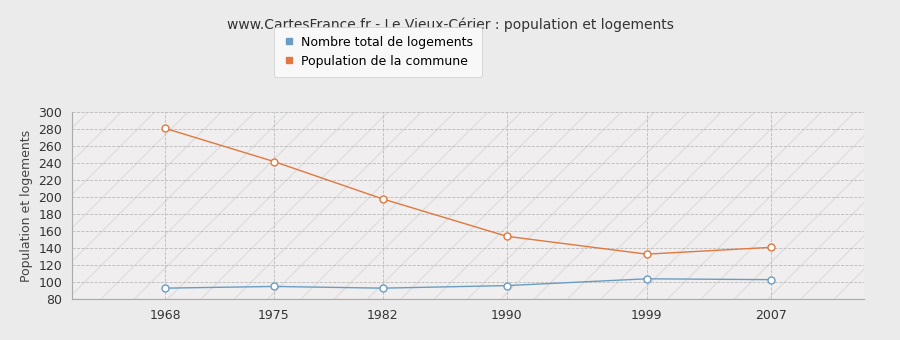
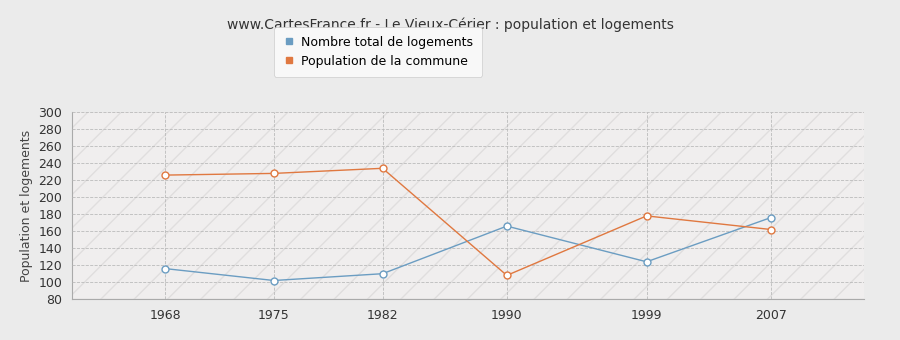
Nombre total de logements/1968: 93 -> 116
Population de la commune/1968: 281 -> 226
Nombre total de logements/1975: 95 -> 102
Population de la commune/1975: 242 -> 228
Nombre total de logements/1982: 93 -> 110
Population de la commune/1982: 198 -> 234
Nombre total de logements/1990: 96 -> 166
Population de la commune/1990: 154 -> 108
Nombre total de logements/1999: 104 -> 124
Population de la commune/1999: 133 -> 178
Nombre total de logements/2007: 103 -> 176
Population de la commune/2007: 141 -> 162
